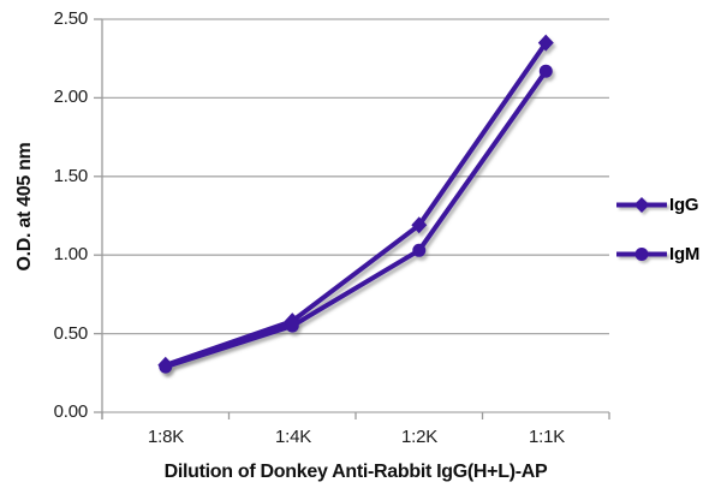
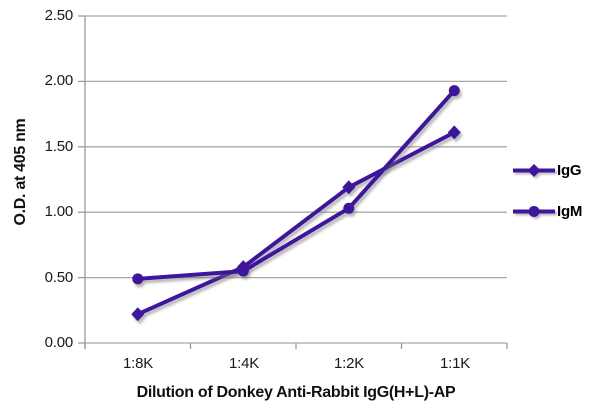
IgG/1:8K: 0.30 -> 0.22
IgM/1:8K: 0.29 -> 0.49
IgG/1:1K: 2.35 -> 1.61
IgM/1:1K: 2.17 -> 1.93
